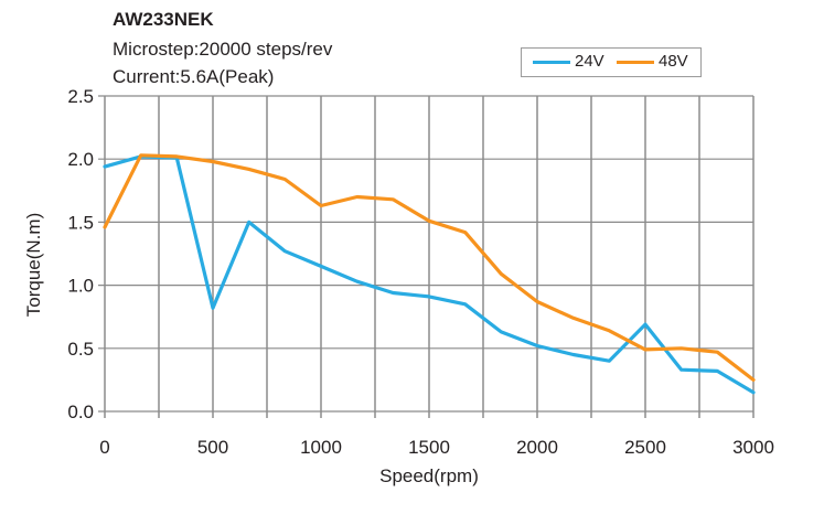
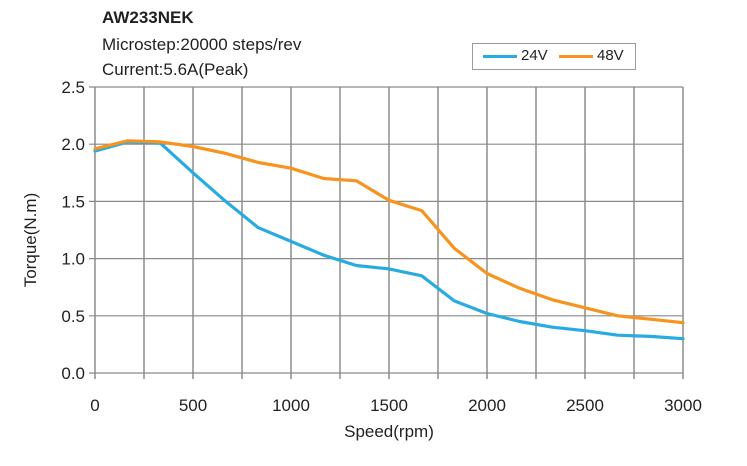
48V/0: 1.46 -> 1.96
24V/500: 0.82 -> 1.75
48V/1000: 1.63 -> 1.79
24V/2500: 0.69 -> 0.37
48V/2500: 0.49 -> 0.57
24V/3000: 0.15 -> 0.30
48V/3000: 0.25 -> 0.44
